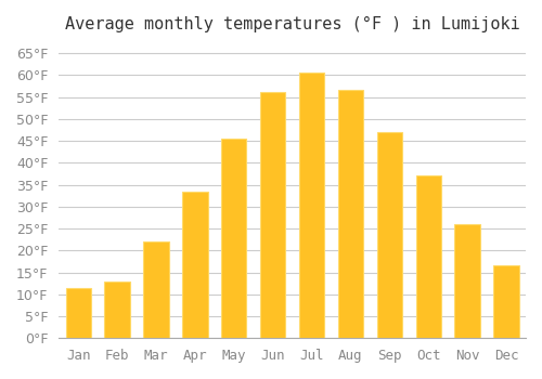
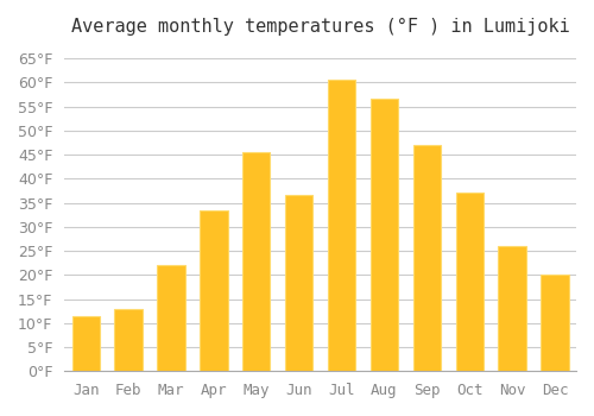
Jun: 56.0°F -> 36.5°F
Dec: 16.5°F -> 20.0°F
